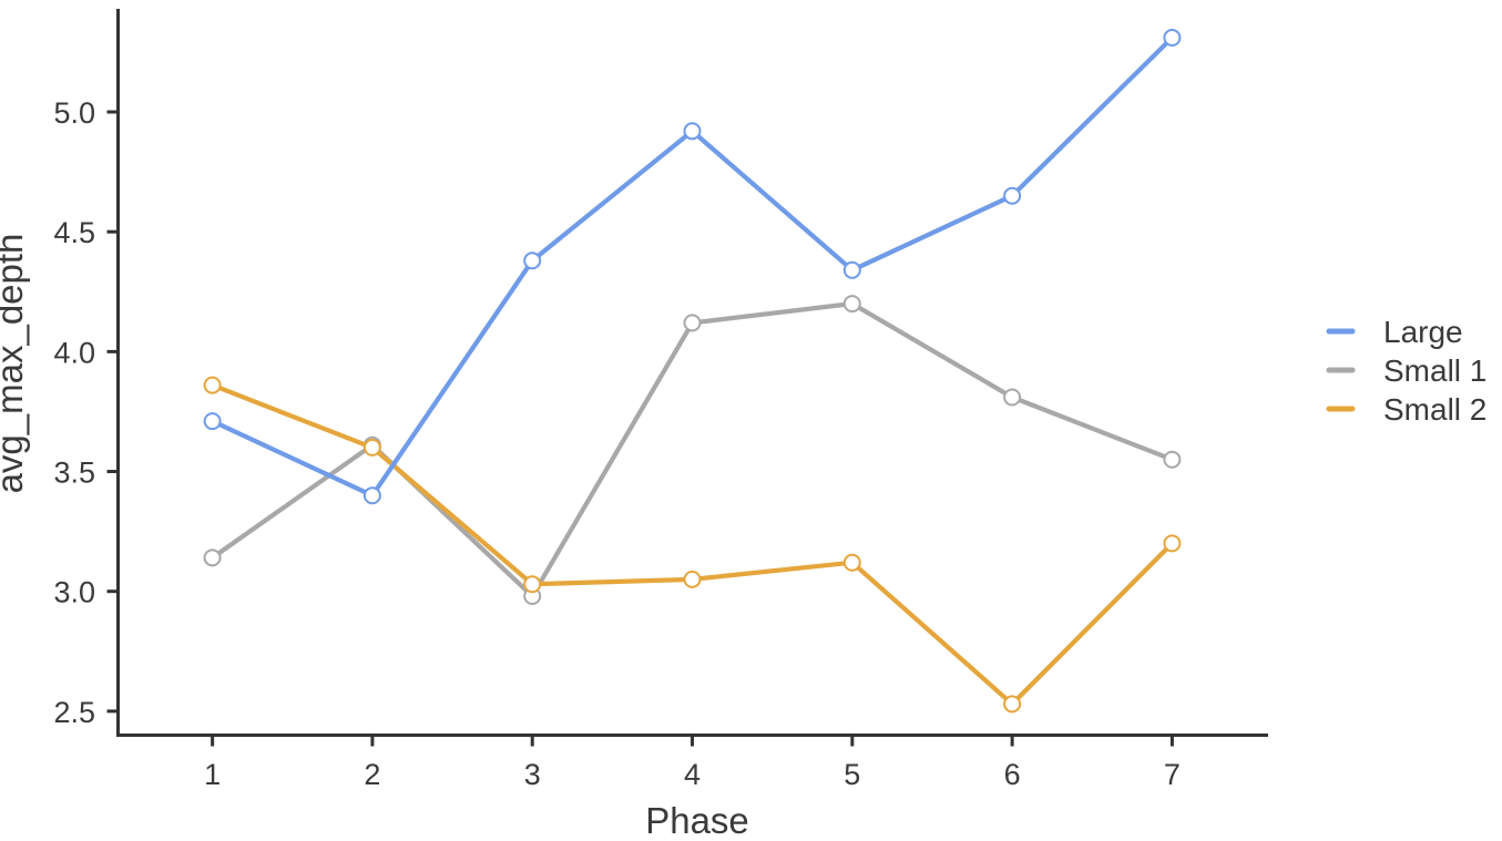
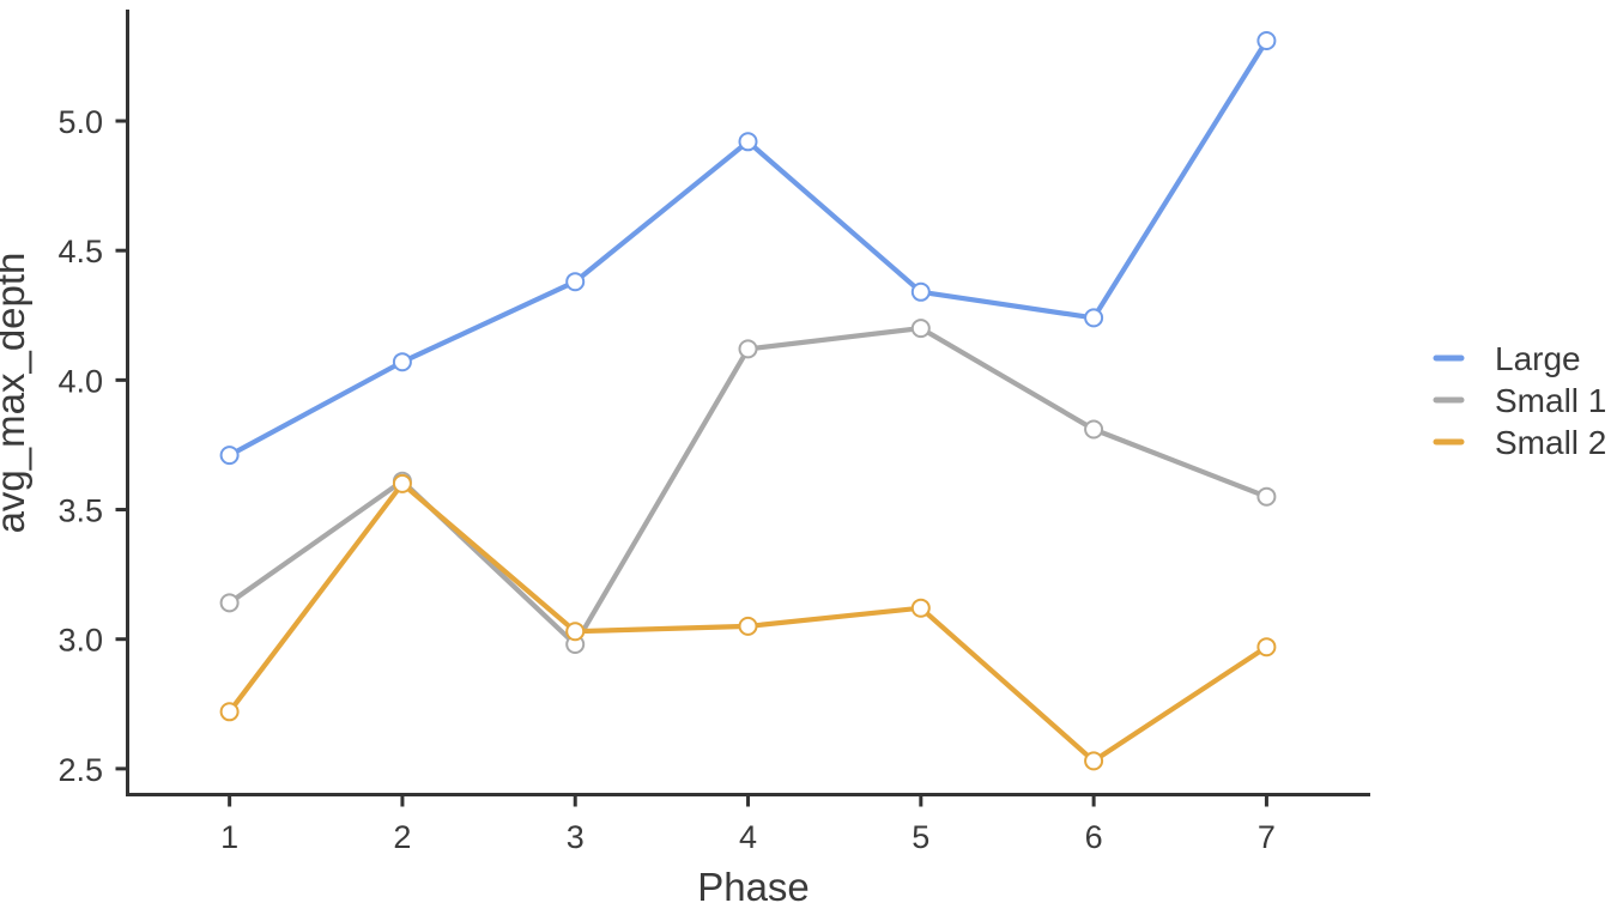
Small 2/1: 3.86 -> 2.72
Large/2: 3.40 -> 4.07
Large/6: 4.65 -> 4.24
Small 2/7: 3.20 -> 2.97
